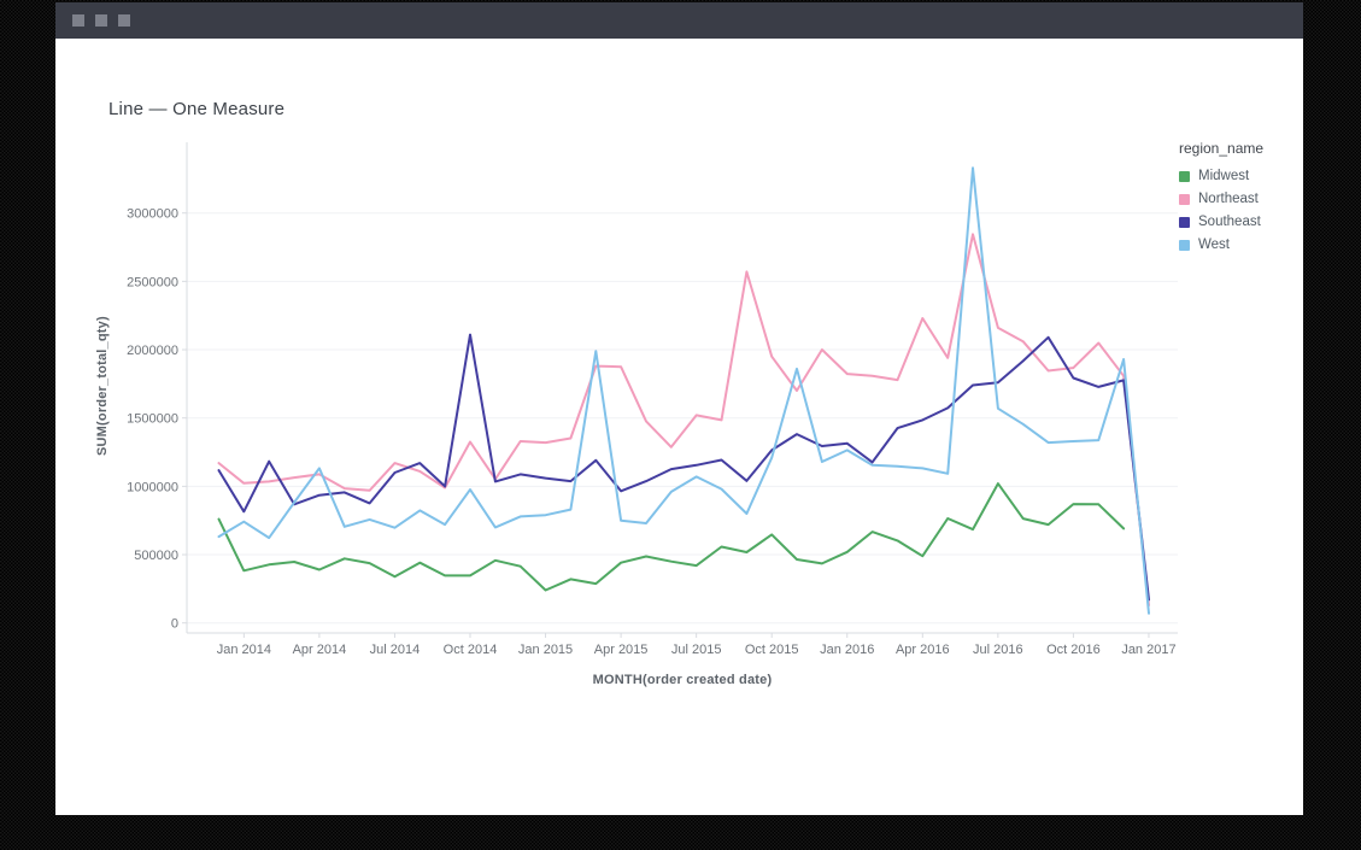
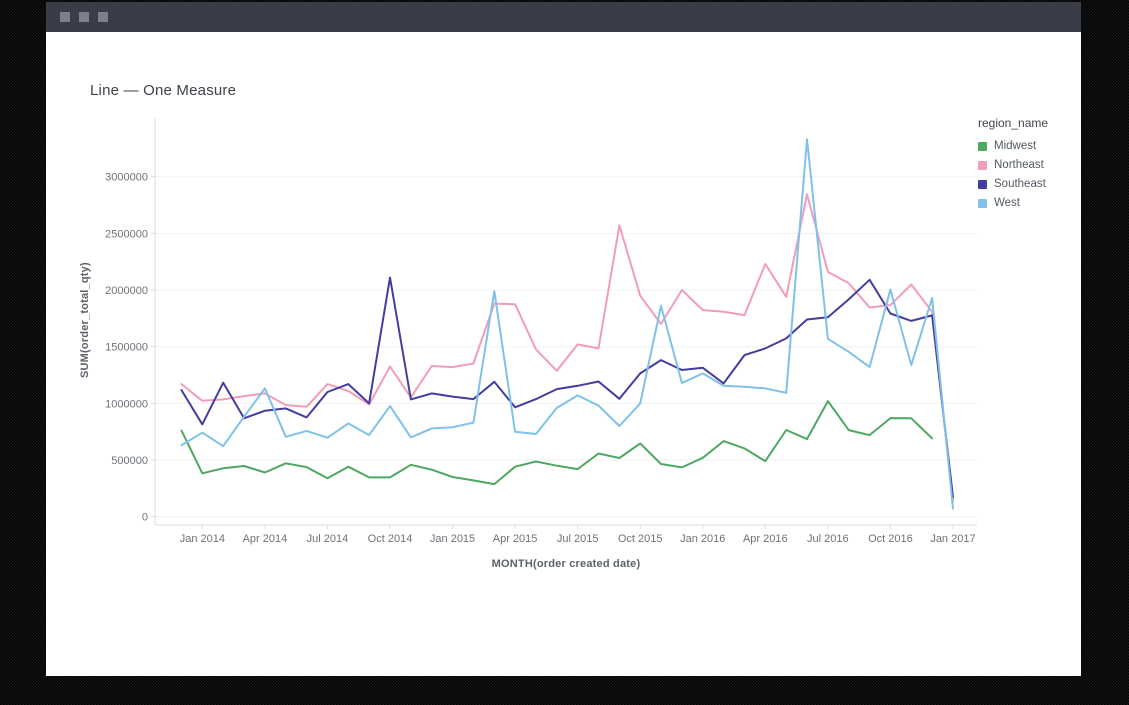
Midwest/Jan 2015: 240000 -> 350000
West/Oct 2015: 1210000 -> 1000000
West/Oct 2016: 1330000 -> 2000000
